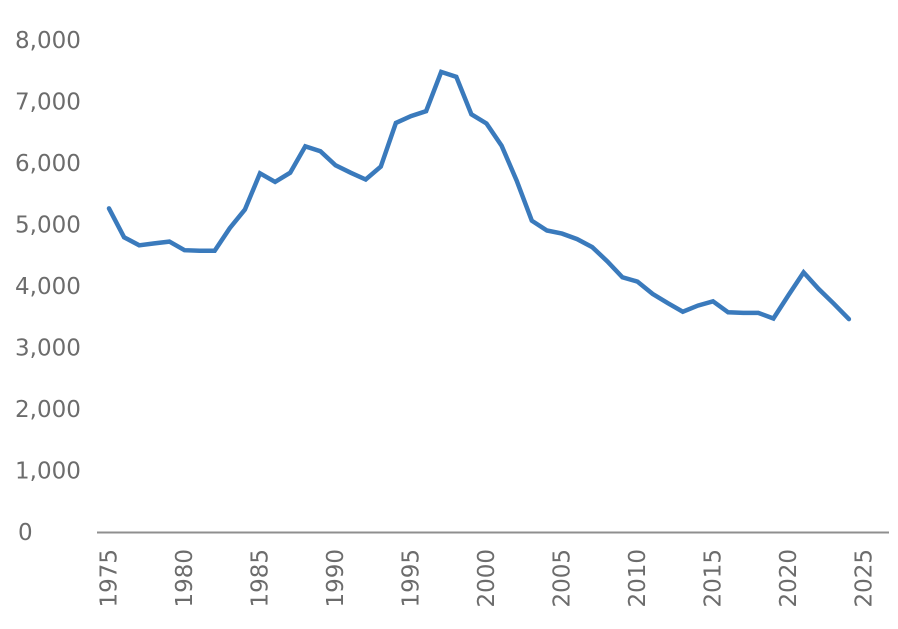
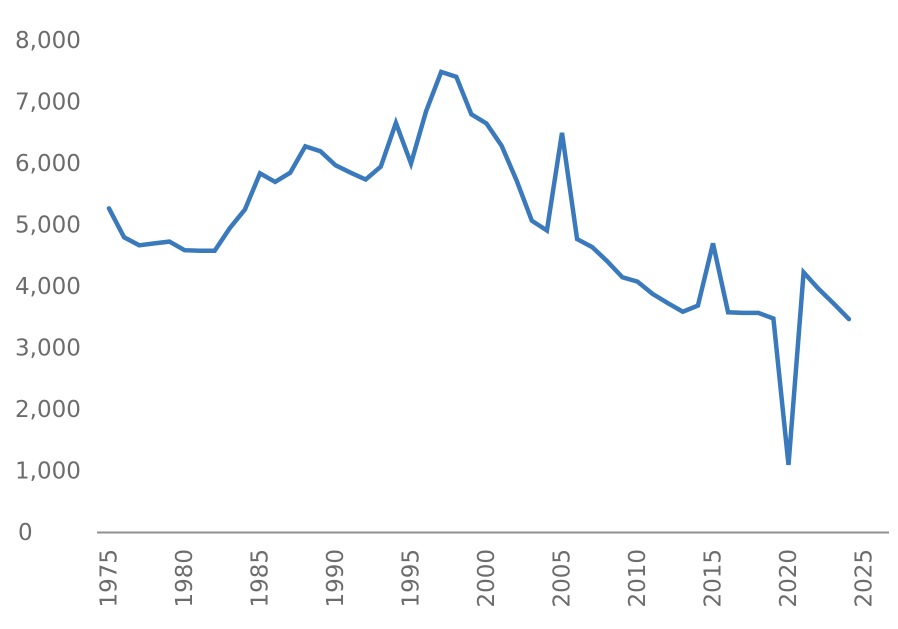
1995: 6800 -> 6000
2005: 4900 -> 6500
2015: 3800 -> 4700
2020: 3900 -> 1100
